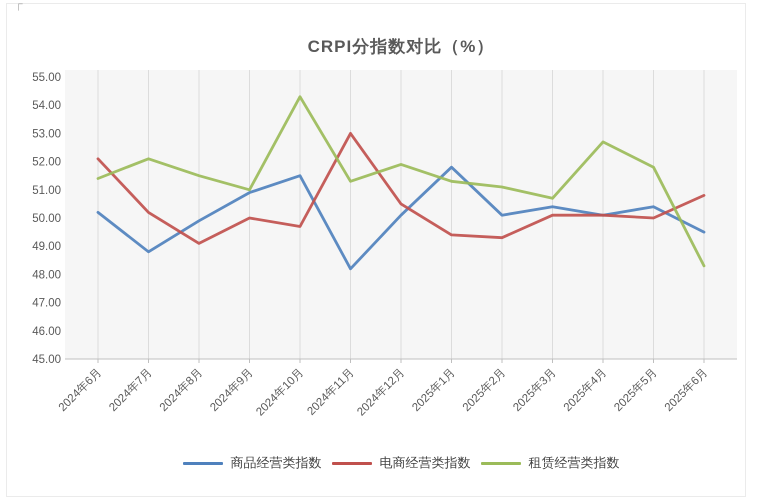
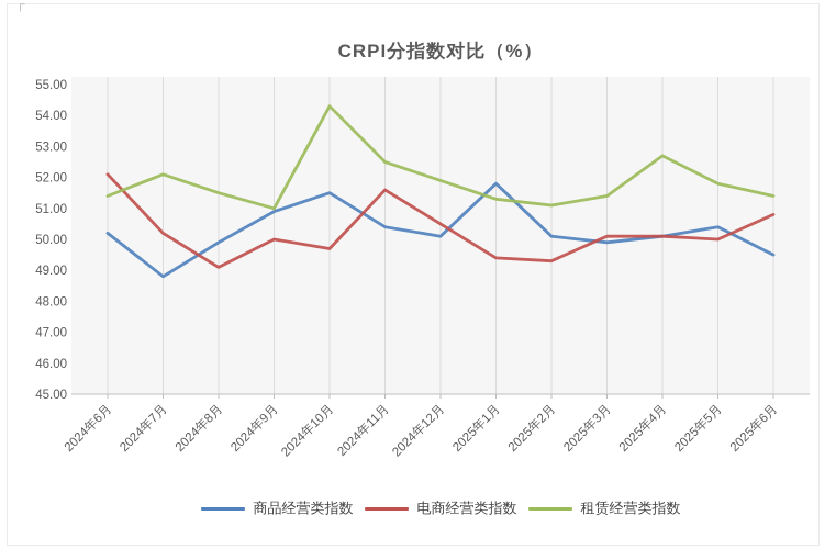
商品经营类指数/2024年11月: 48.2 -> 50.4
电商经营类指数/2024年11月: 53.0 -> 51.6
租赁经营类指数/2024年11月: 51.3 -> 52.5
商品经营类指数/2025年3月: 50.4 -> 49.9
租赁经营类指数/2025年3月: 50.7 -> 51.4
租赁经营类指数/2025年6月: 48.3 -> 51.4
